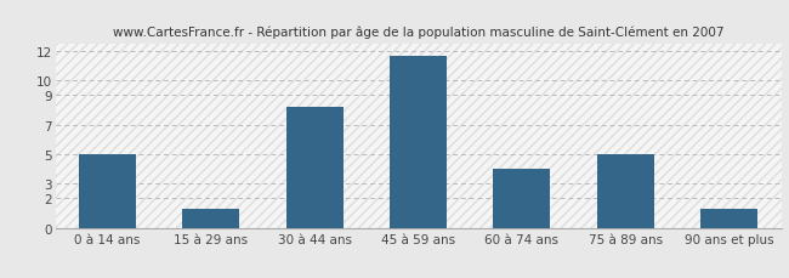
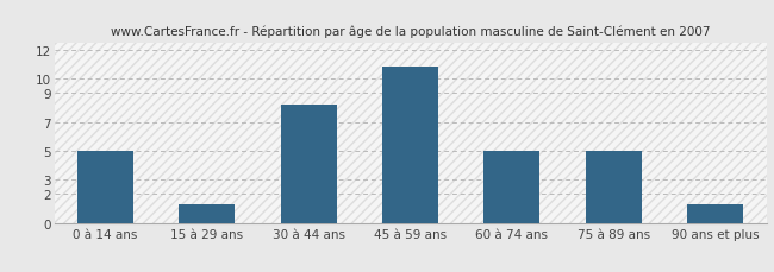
45 à 59 ans: 11.7 -> 10.8
60 à 74 ans: 4.0 -> 5.0
